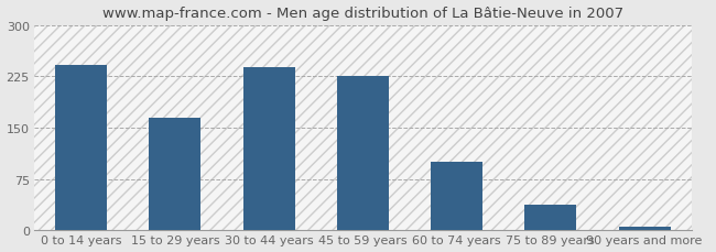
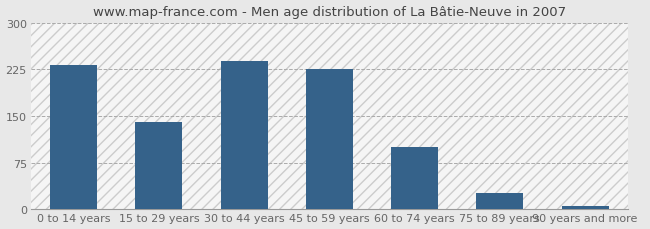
0 to 14 years: 242 -> 232
15 to 29 years: 164 -> 141
75 to 89 years: 38 -> 27
